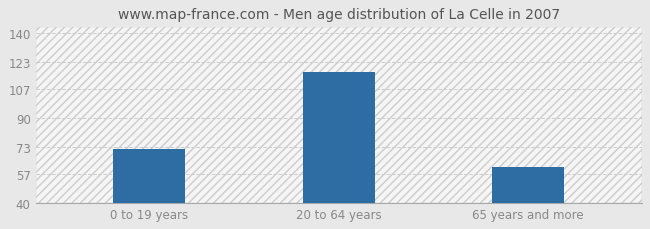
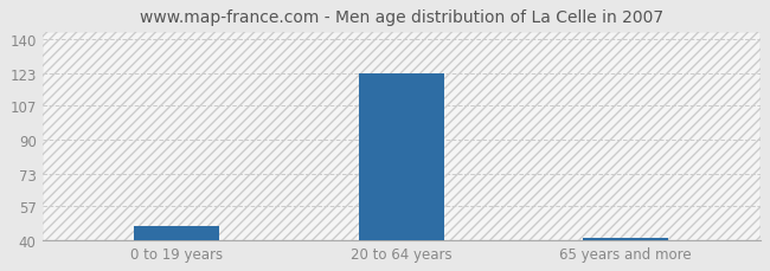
0 to 19 years: 72 -> 47
20 to 64 years: 117 -> 123
65 years and more: 61 -> 41
